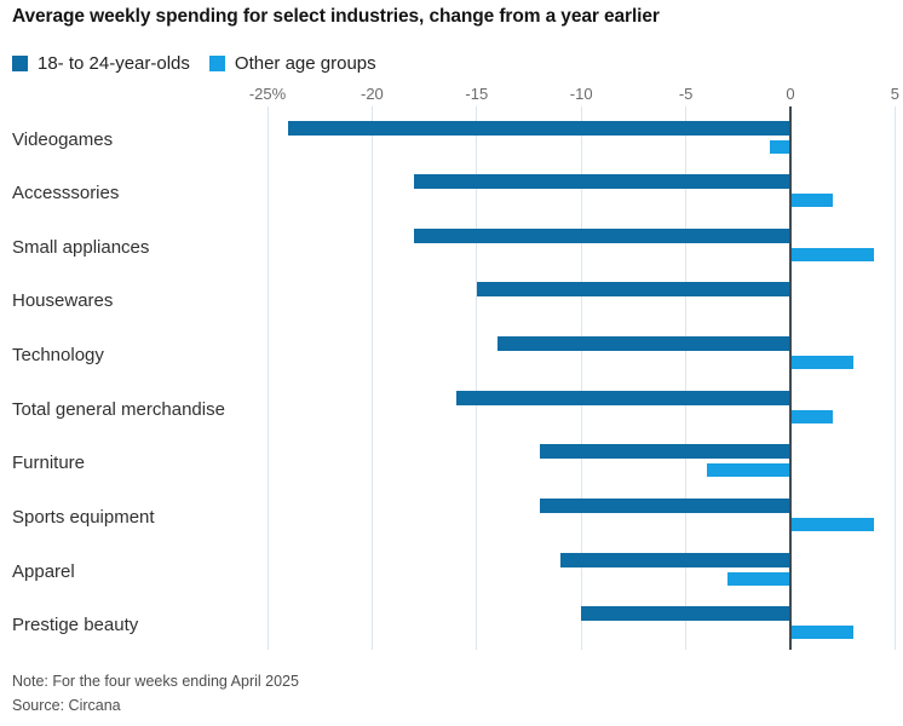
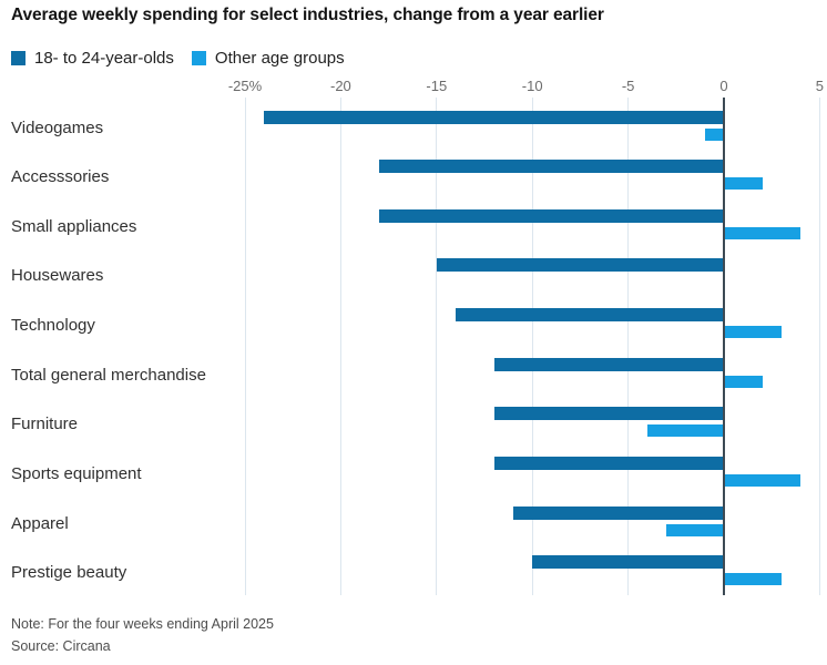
18- to 24-year-olds/Total general merchandise: -16 -> -12
